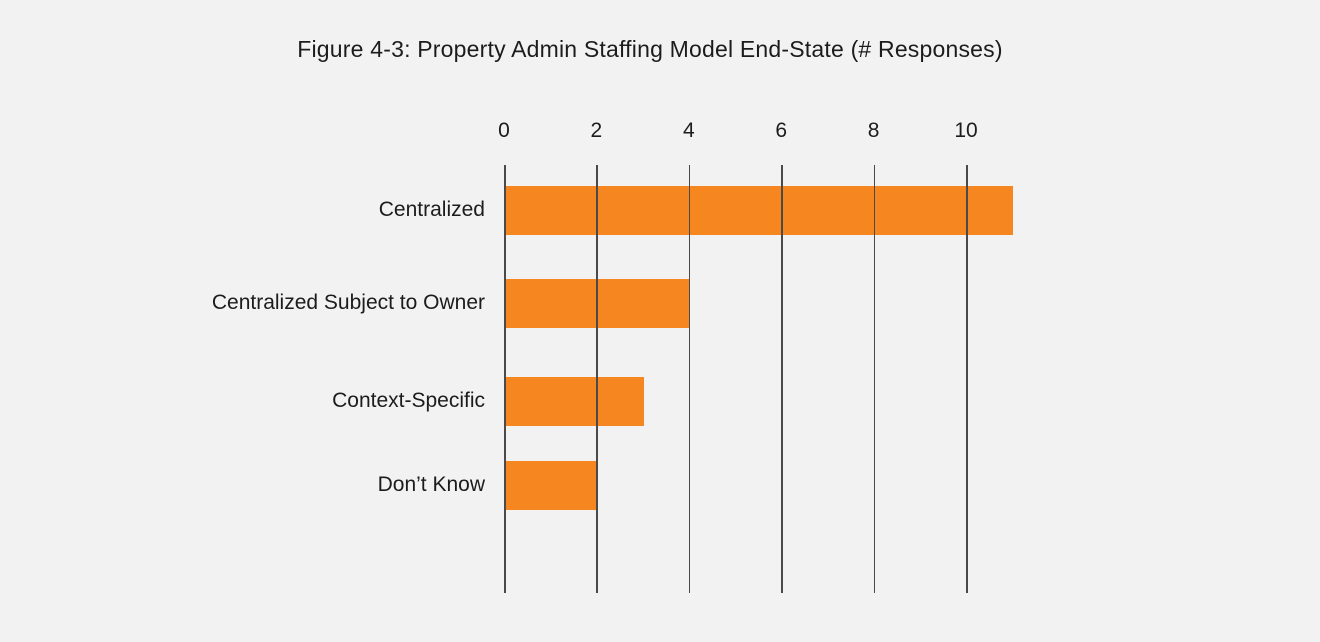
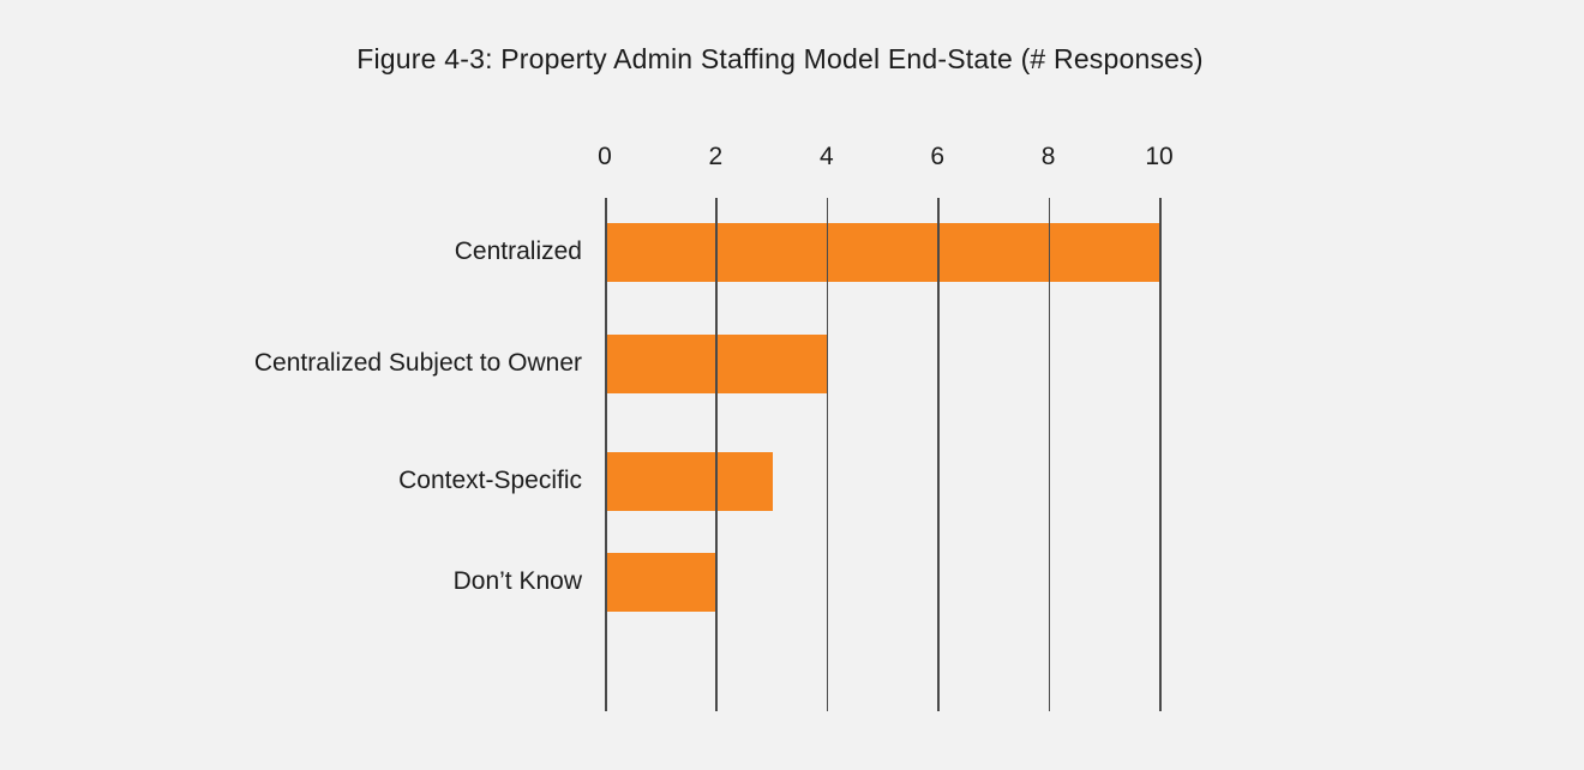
Centralized: 11 -> 10
